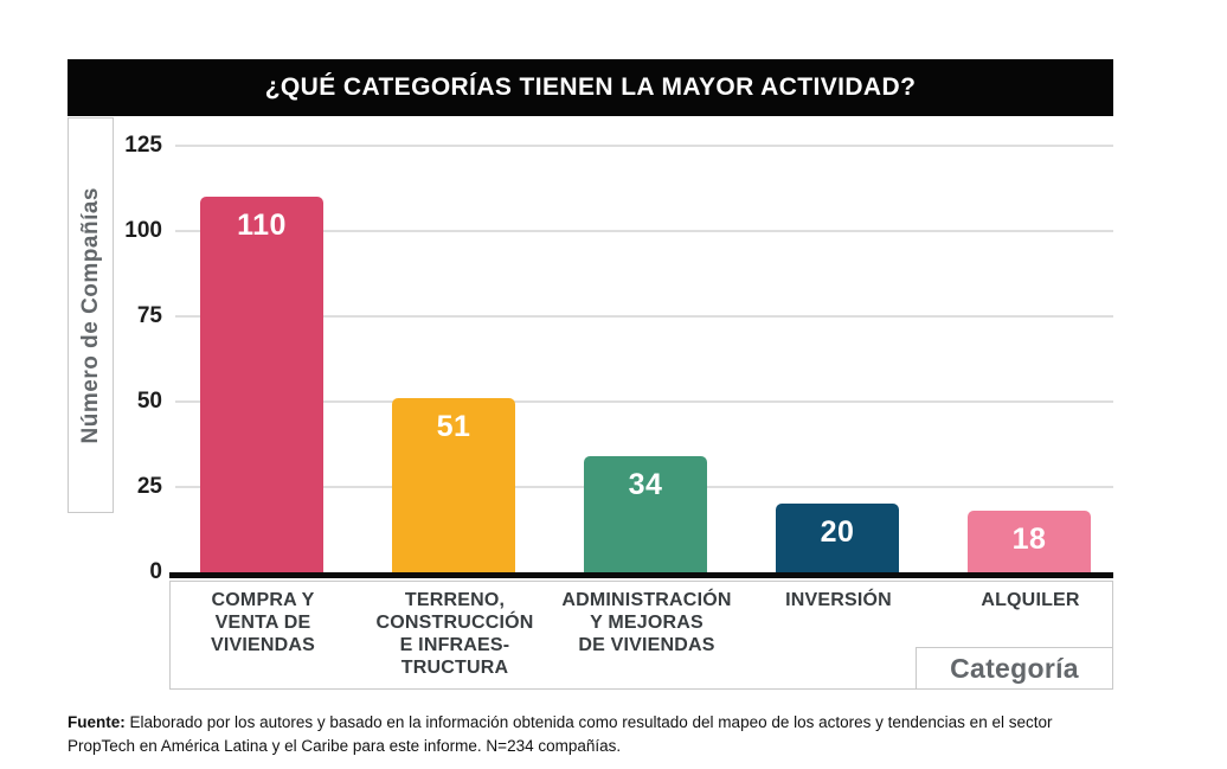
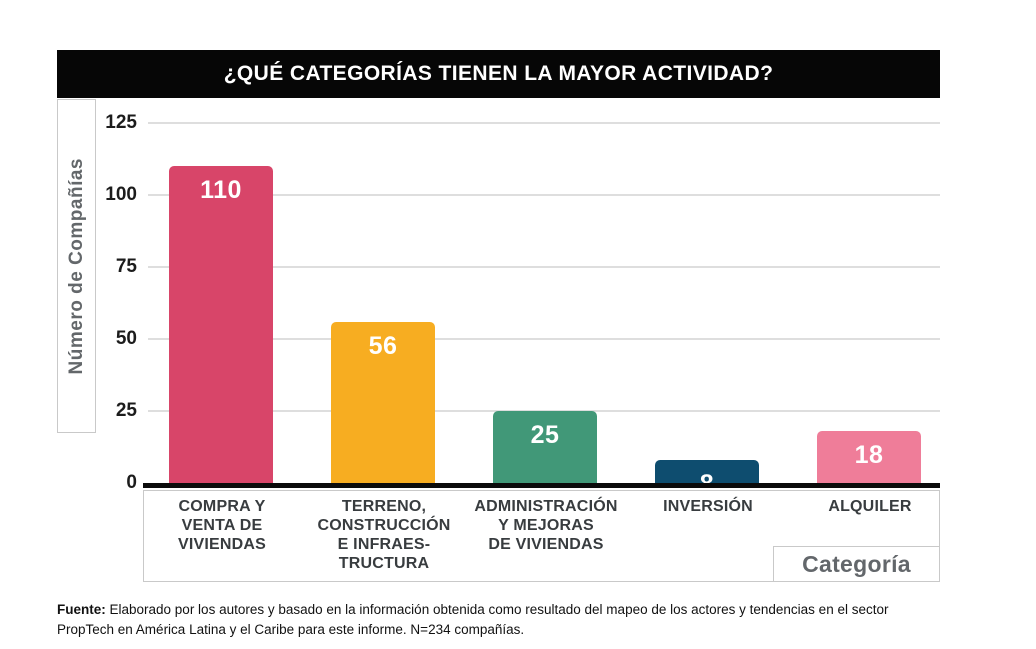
TERRENO, CONSTRUCCIÓN E INFRAES- TRUCTURA: 51 -> 56
ADMINISTRACIÓN Y MEJORAS DE VIVIENDAS: 34 -> 25
INVERSIÓN: 20 -> 8
